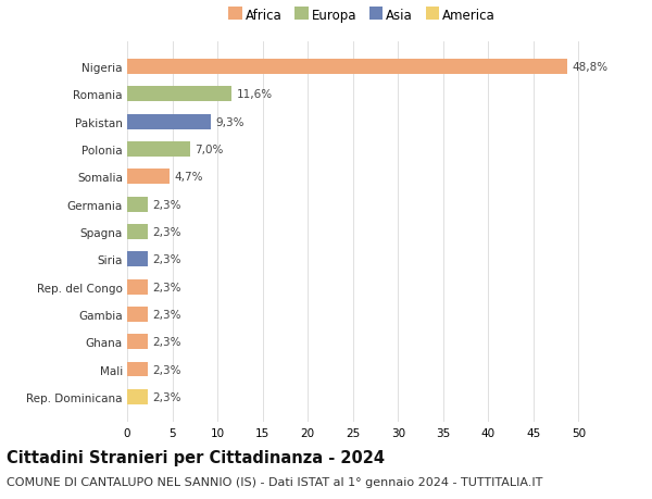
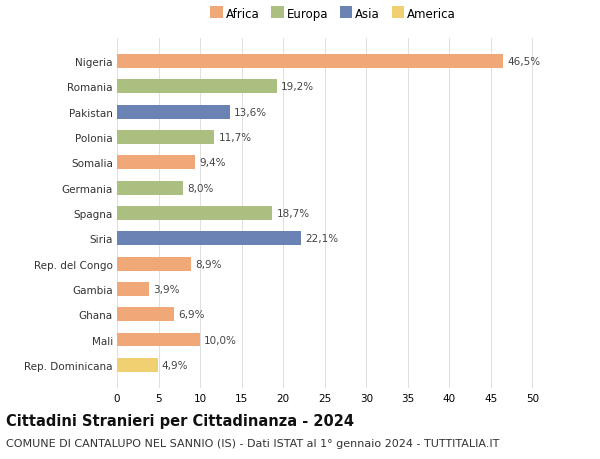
Nigeria: 48,8% -> 46,5%
Romania: 11,6% -> 19,2%
Pakistan: 9,3% -> 13,6%
Polonia: 7,0% -> 11,7%
Somalia: 4,7% -> 9,4%
Germania: 2,3% -> 8,0%
Spagna: 2,3% -> 18,7%
Siria: 2,3% -> 22,1%
Rep. del Congo: 2,3% -> 8,9%
Gambia: 2,3% -> 3,9%
Ghana: 2,3% -> 6,9%
Mali: 2,3% -> 10,0%
Rep. Dominicana: 2,3% -> 4,9%
